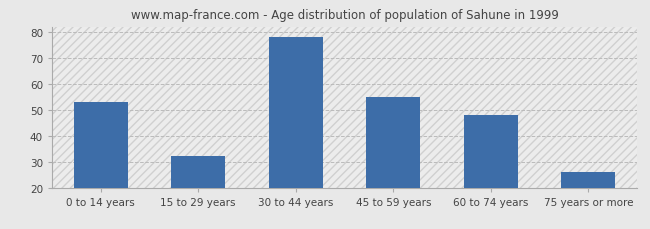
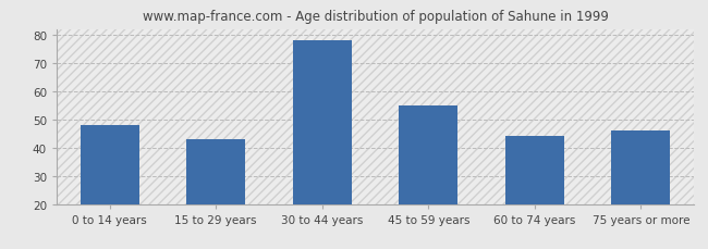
0 to 14 years: 53 -> 48
15 to 29 years: 32 -> 43
60 to 74 years: 48 -> 44
75 years or more: 26 -> 46
